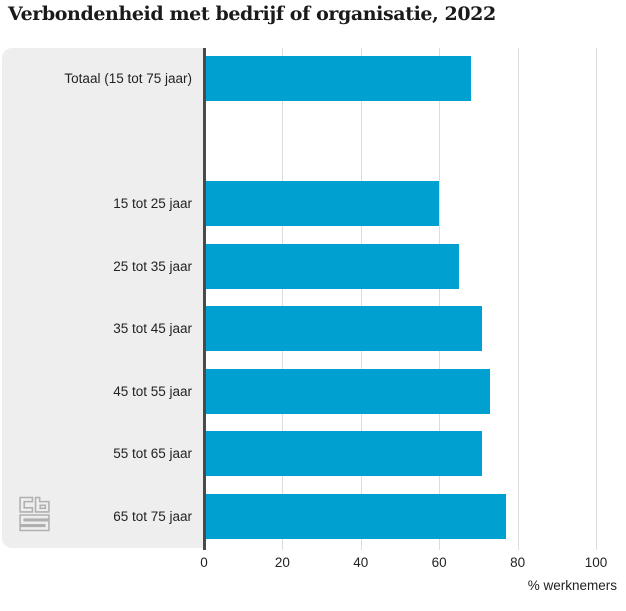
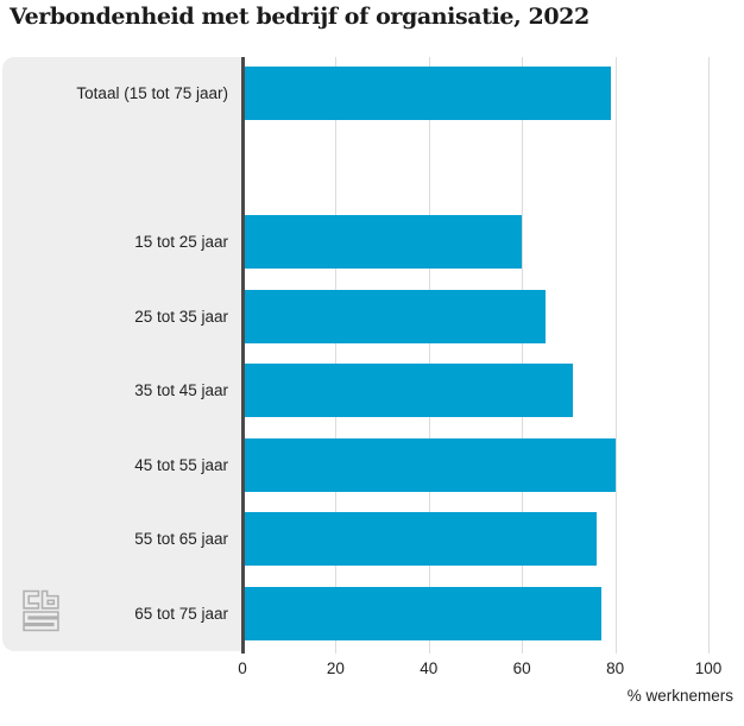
Totaal (15 tot 75 jaar): 68 -> 79
45 tot 55 jaar: 73 -> 80
55 tot 65 jaar: 71 -> 76
